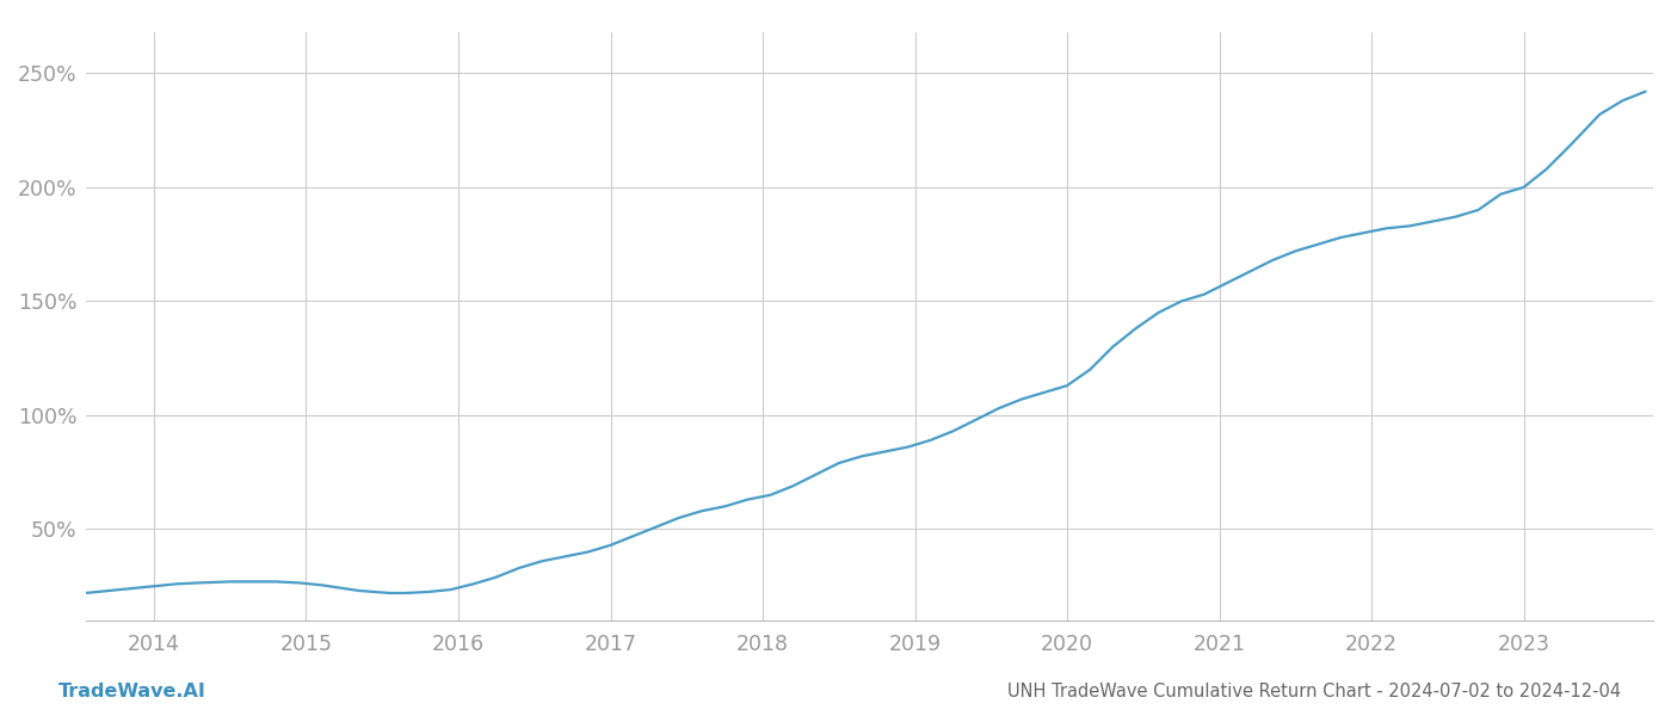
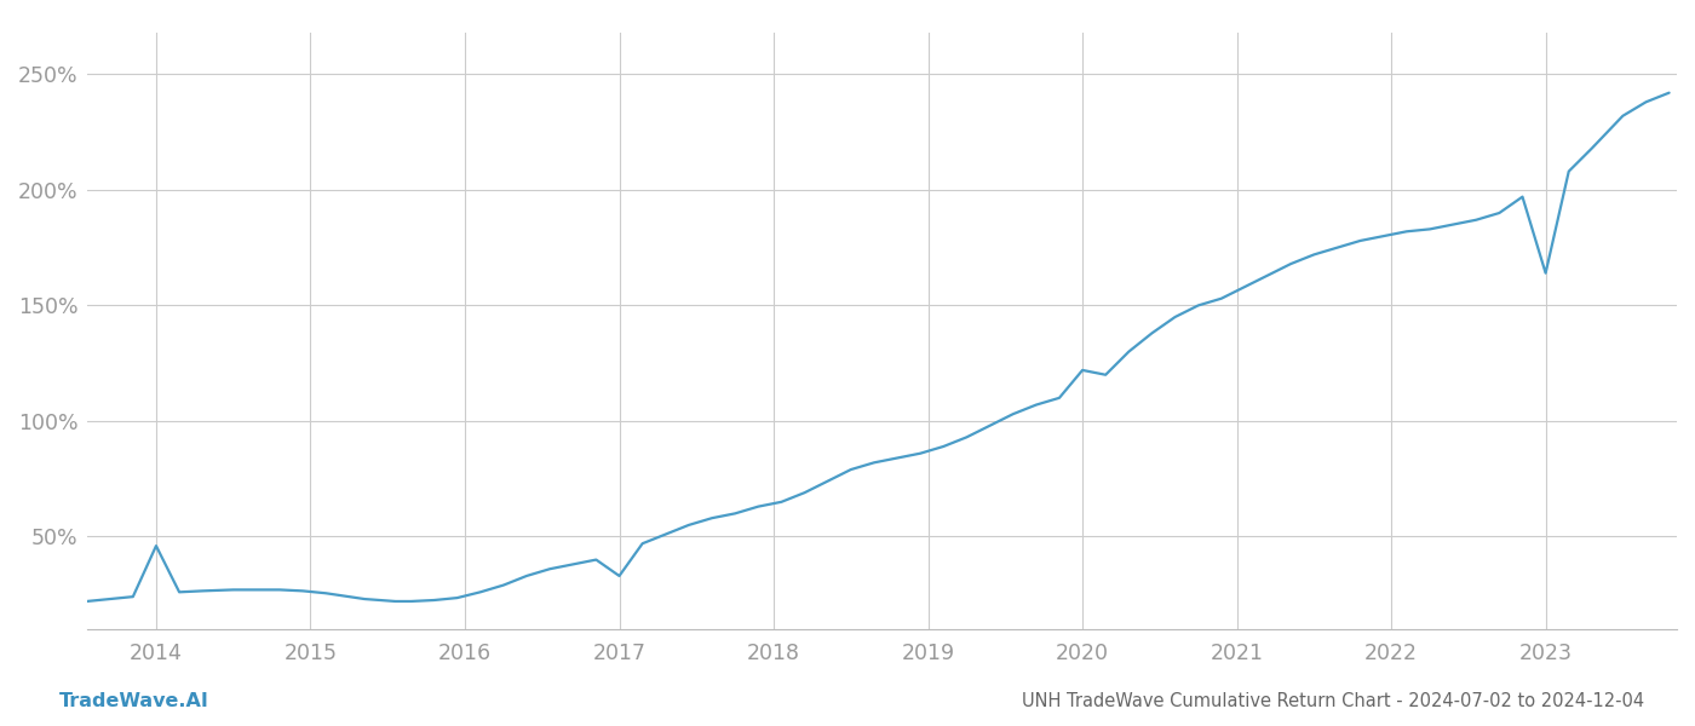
2014: 25% -> 46%
2017: 43% -> 33%
2020: 113% -> 122%
2023: 200% -> 164%
